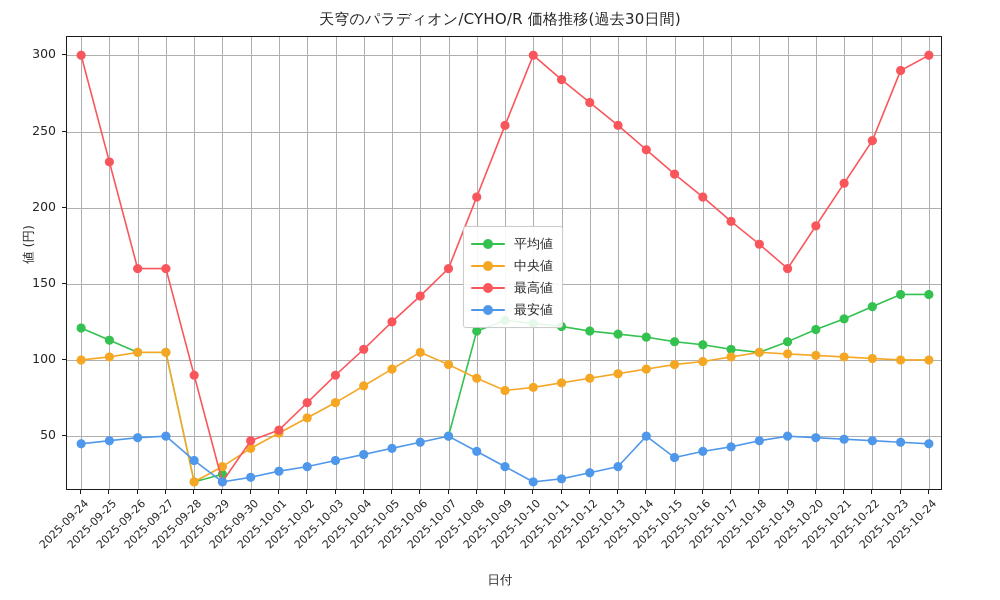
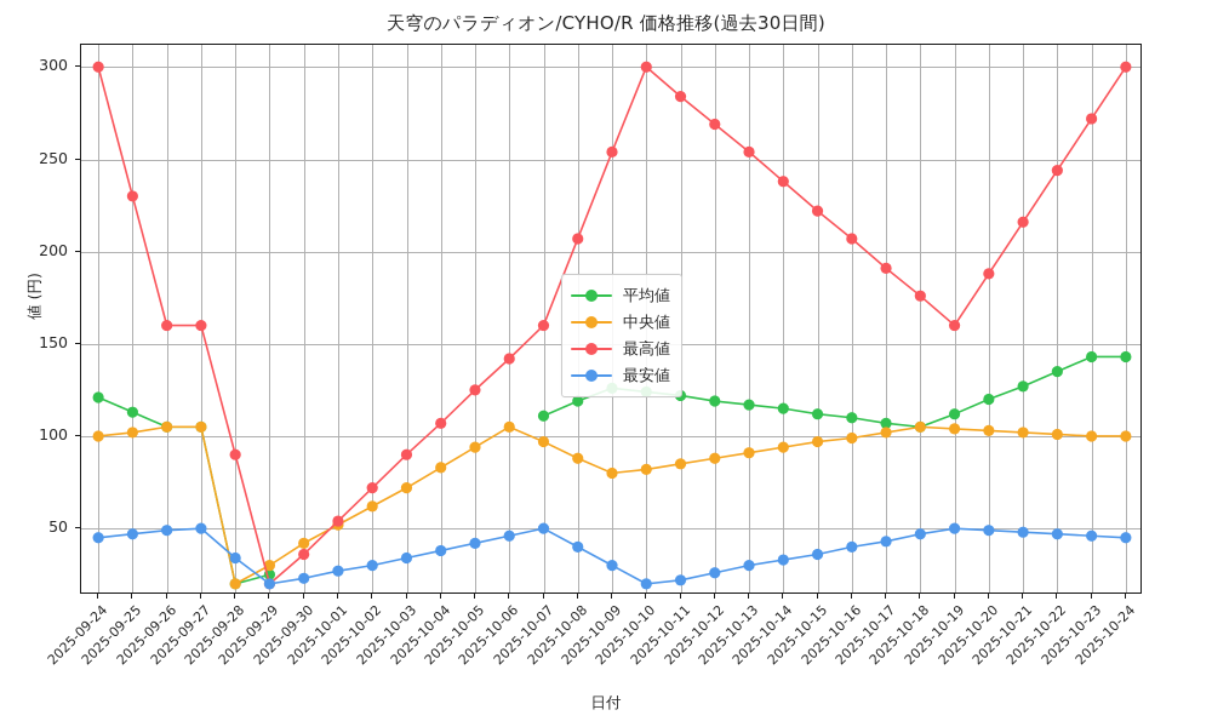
最高値/2025-09-30: 47 -> 36
平均値/2025-10-07: 50 -> 111
最安値/2025-10-14: 50 -> 33
最高値/2025-10-23: 290 -> 272
